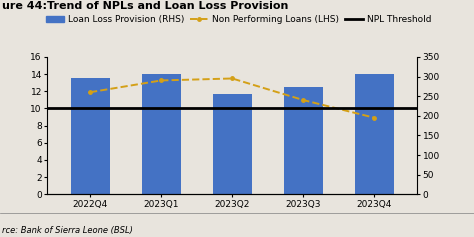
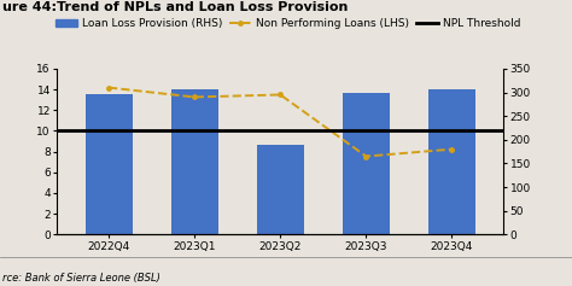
Non Performing Loans (LHS)/2022Q4: 260 -> 310
Loan Loss Provision (RHS)/2023Q2: 11.7 -> 8.6
Loan Loss Provision (RHS)/2023Q3: 12.5 -> 13.6
Non Performing Loans (LHS)/2023Q3: 240 -> 165
Non Performing Loans (LHS)/2023Q4: 195 -> 180
